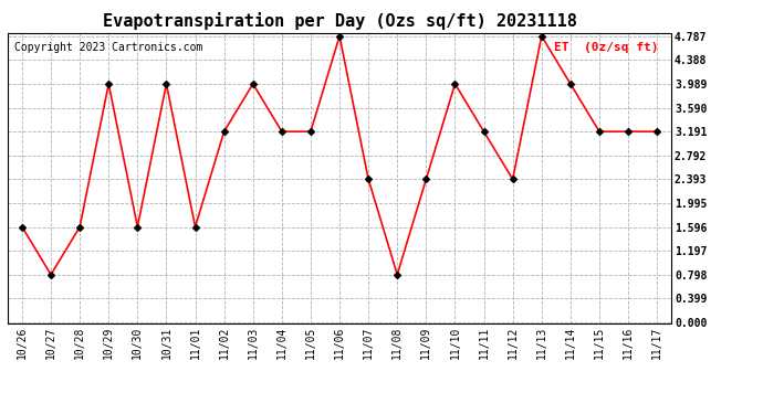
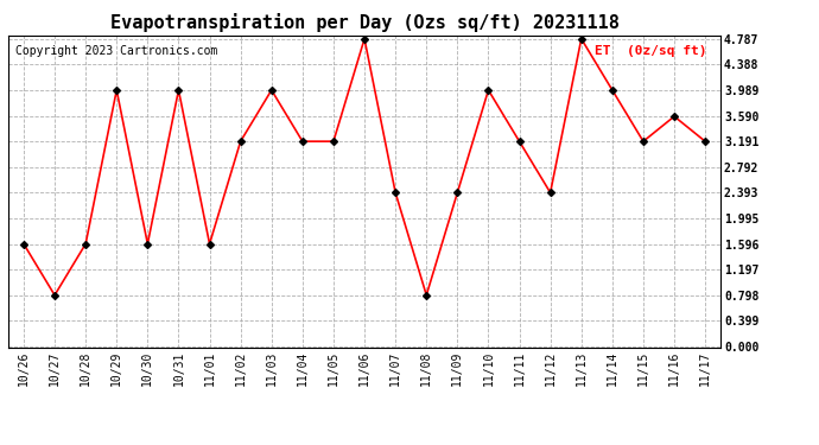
11/16: 3.19 -> 3.58
